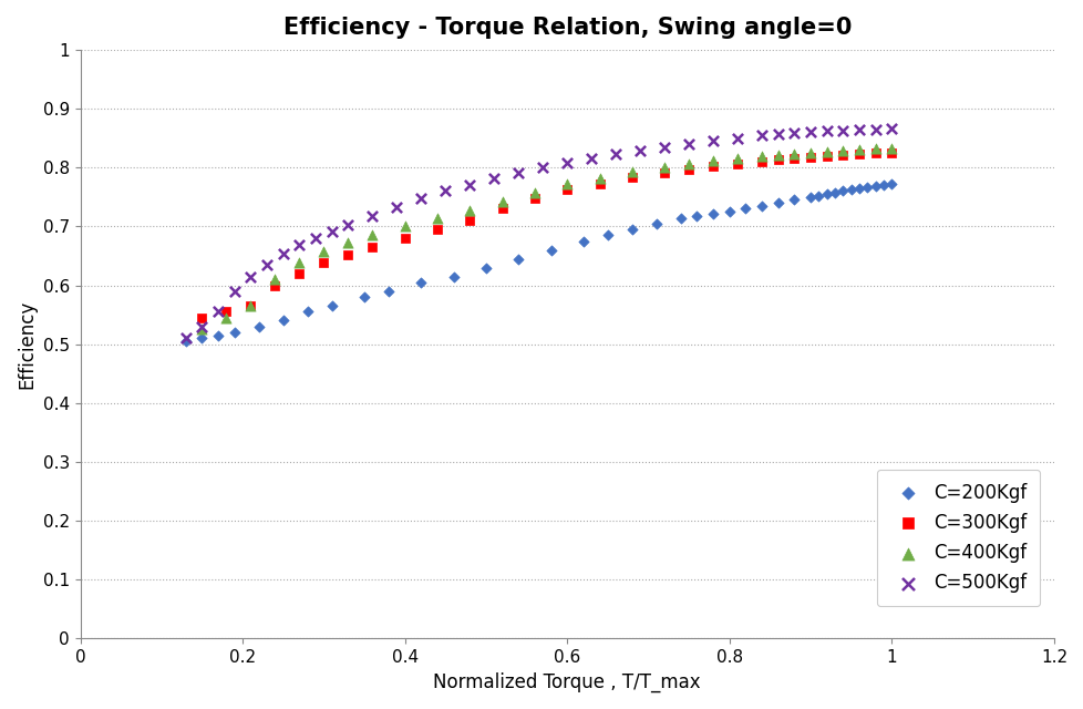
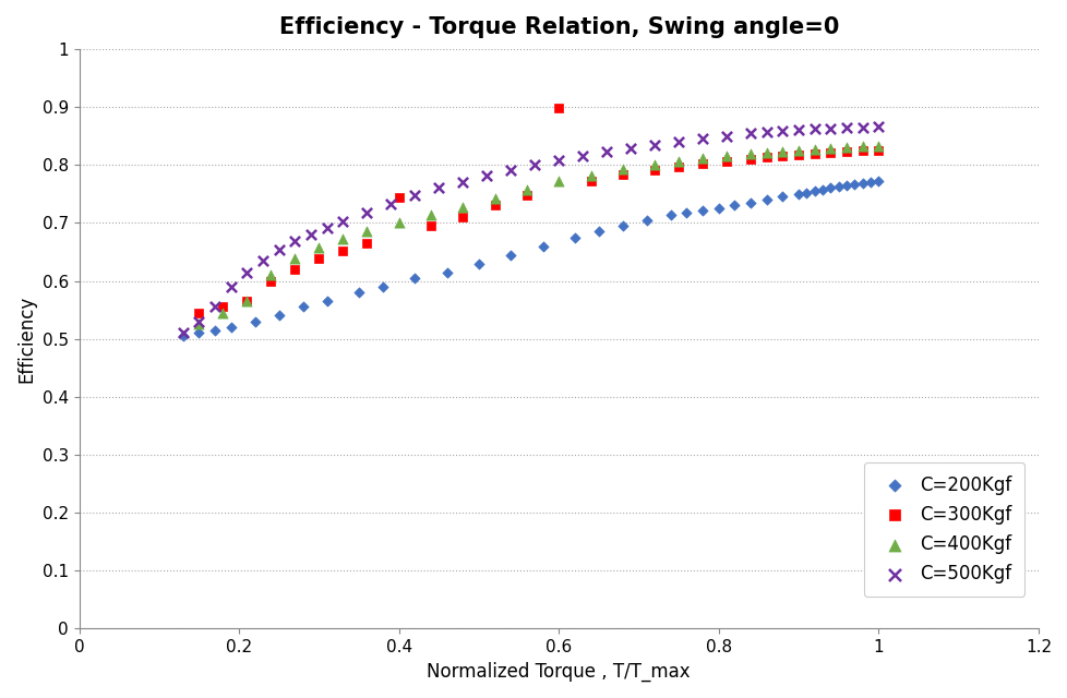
C=300Kgf/0.4: 0.680 -> 0.744
C=300Kgf/0.6: 0.763 -> 0.898
